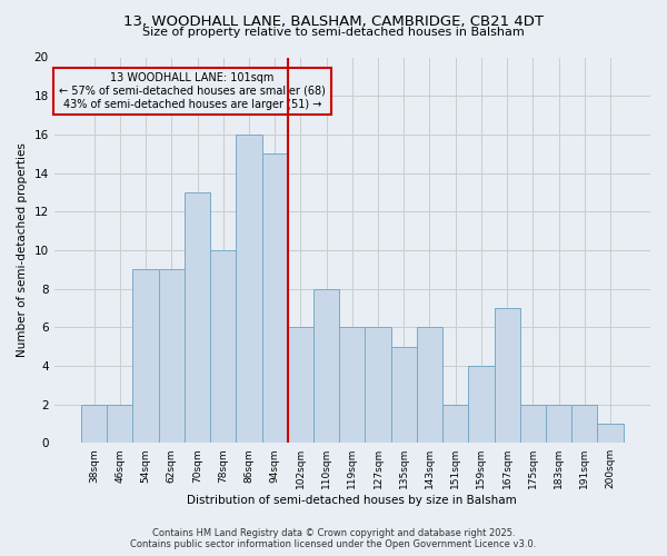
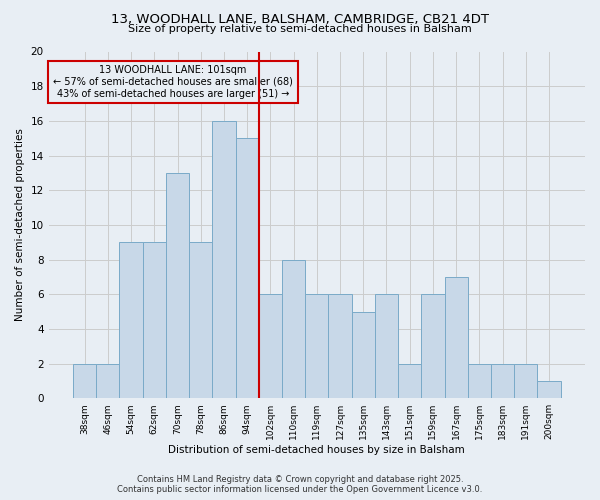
78sqm: 10 -> 9
159sqm: 4 -> 6
